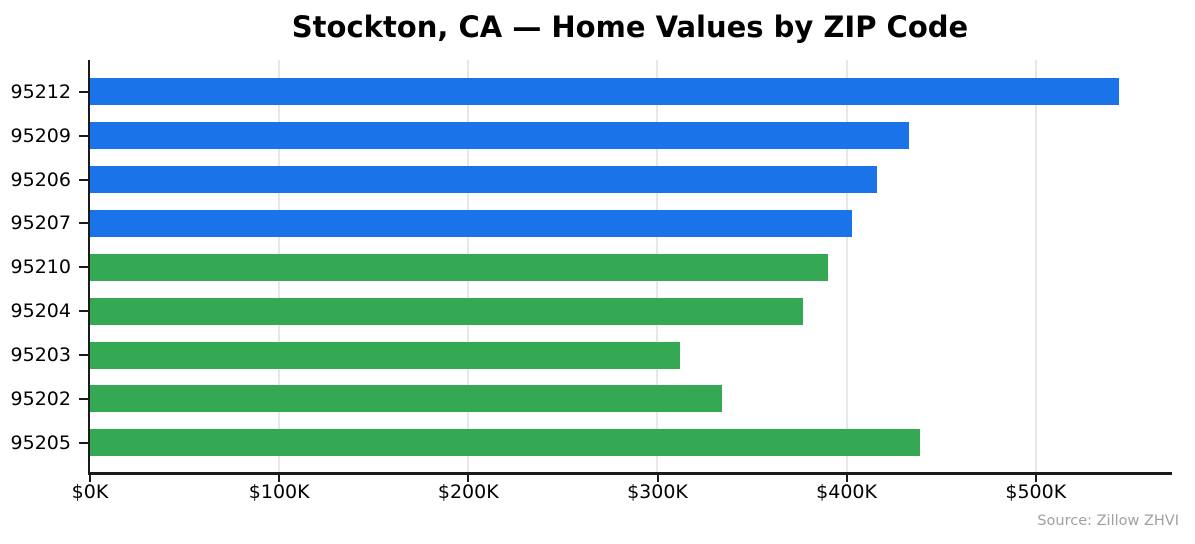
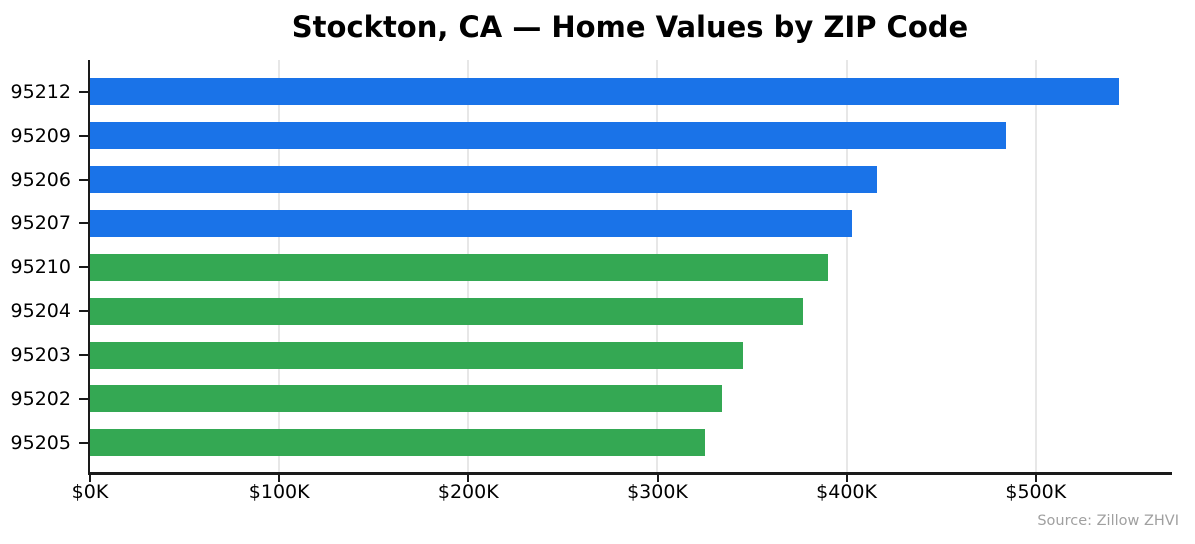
95209: $433K -> $484K
95203: $312K -> $345K
95205: $439K -> $325K
